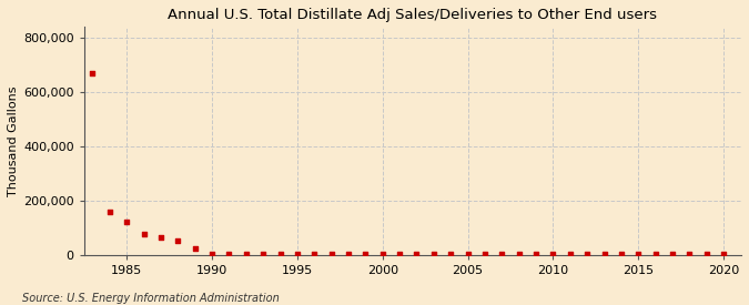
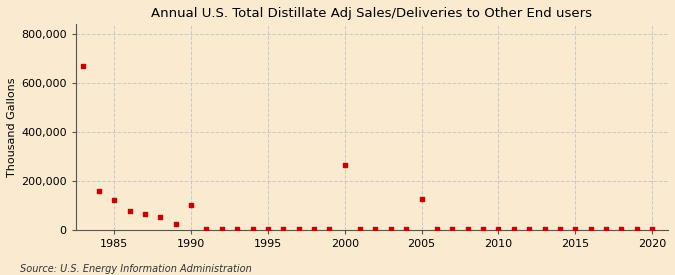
1990: 3,000 -> 100,000
2000: 3,000 -> 265,000
2005: 3,000 -> 125,000
